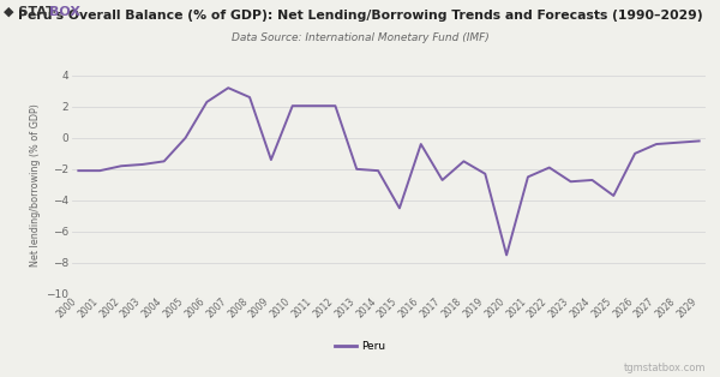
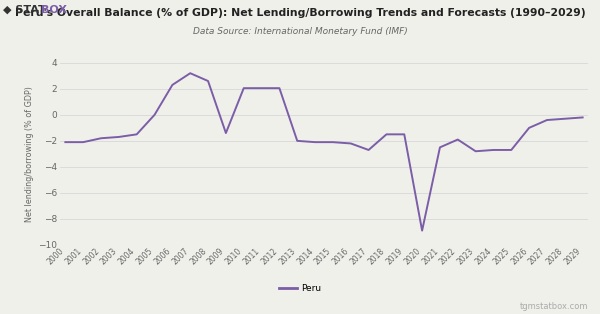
2015: -4.5 -> -2.1
2016: -0.4 -> -2.2
2019: -2.3 -> -1.5
2020: -7.5 -> -8.9
2025: -3.7 -> -2.7
